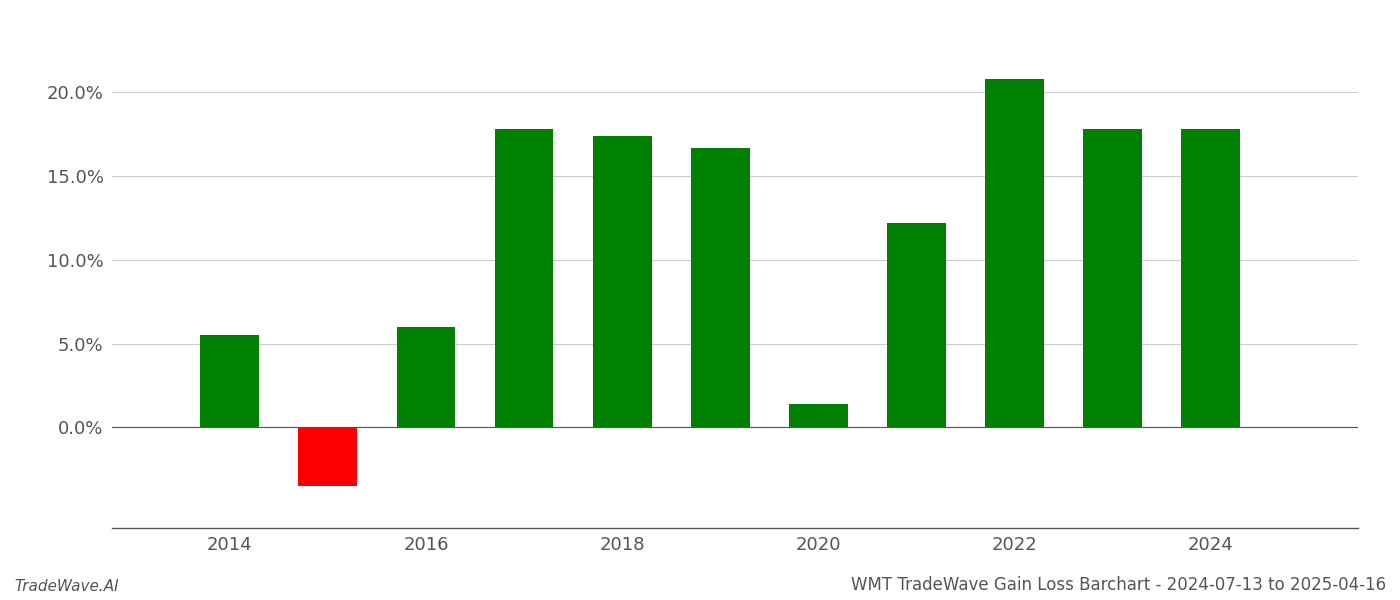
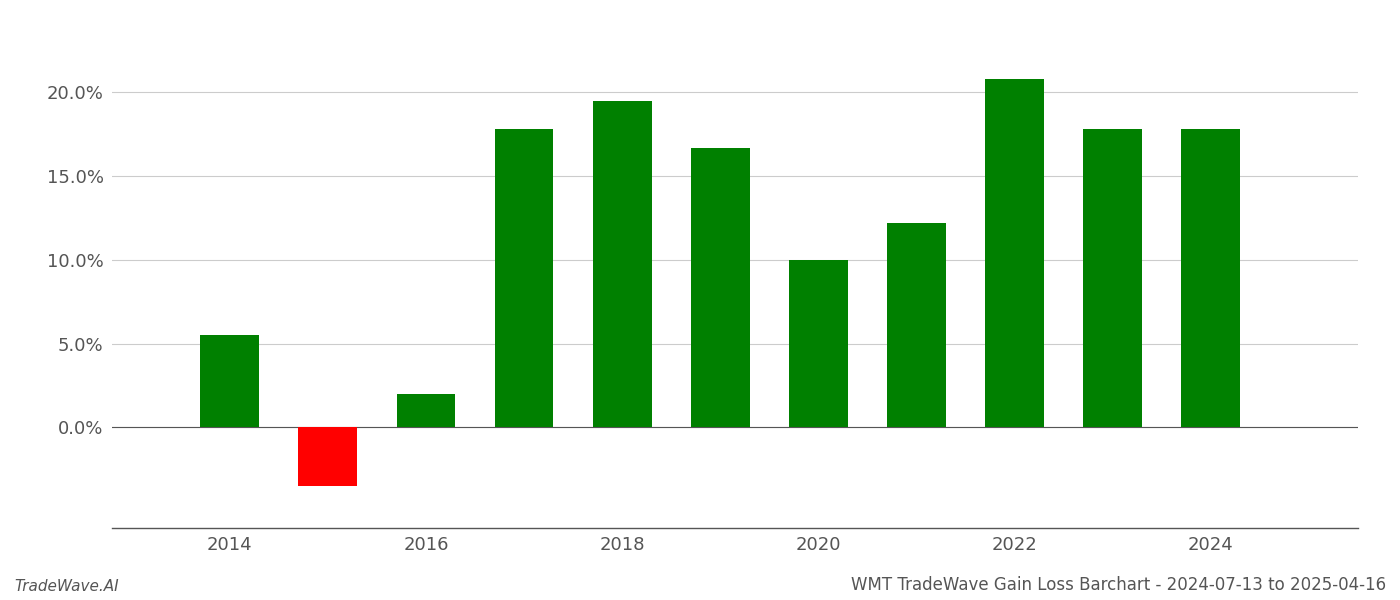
2016: 6.0% -> 2.0%
2018: 17.4% -> 19.5%
2020: 1.4% -> 10.0%
